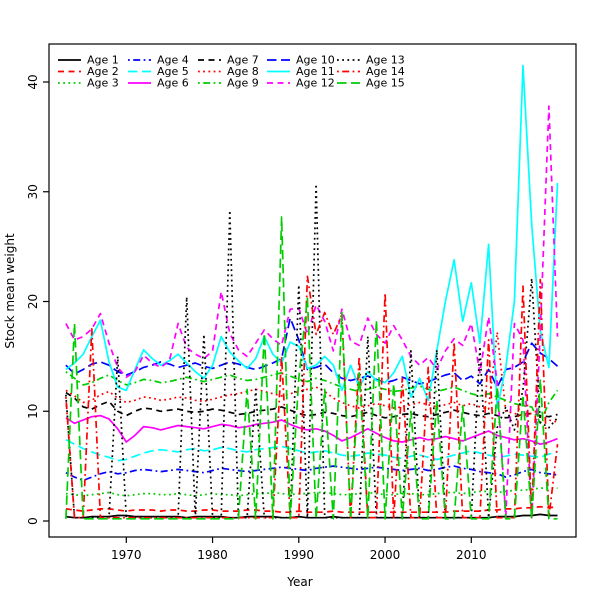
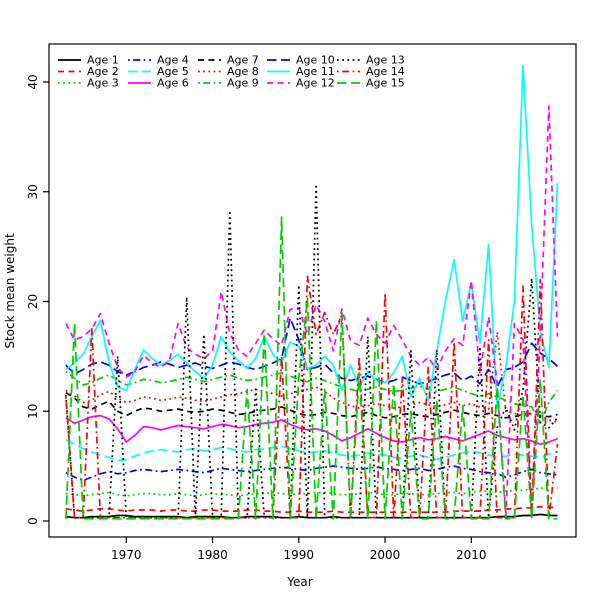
Age 12/2010: 18.0 -> 21.9
